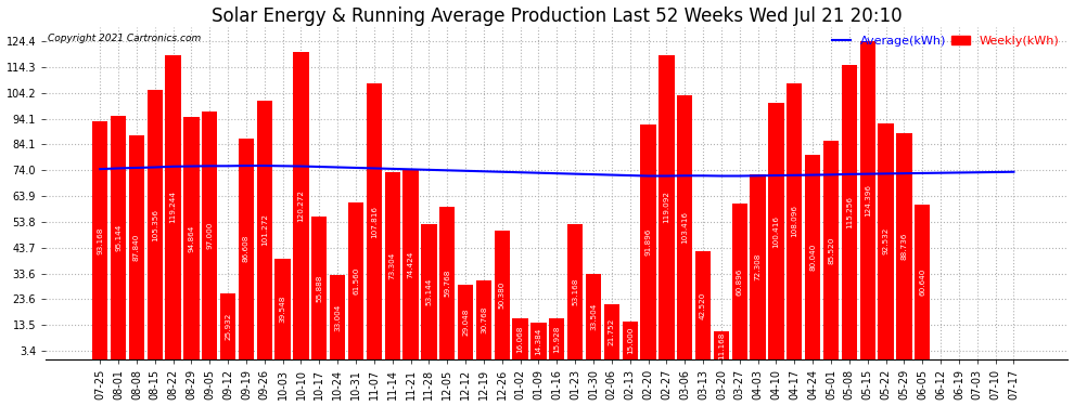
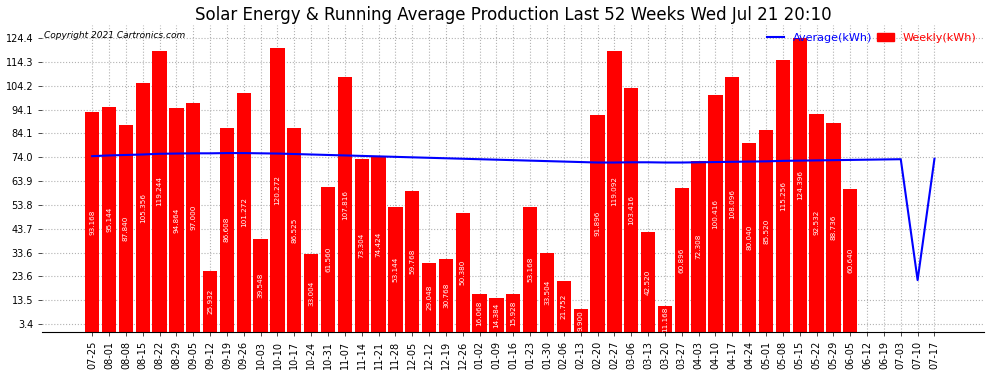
Weekly(kWh)/10-17: 55.888 -> 86.525
Weekly(kWh)/02-13: 15.000 -> 9.900
Average(kWh)/07-10: 73.3 -> 22.0
